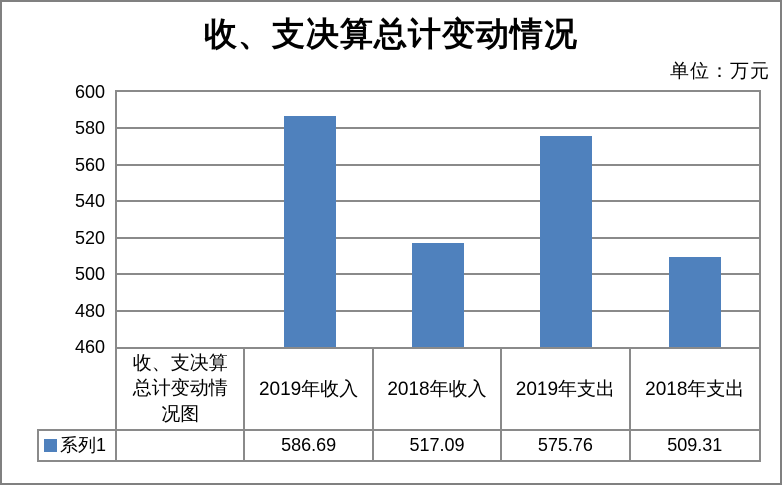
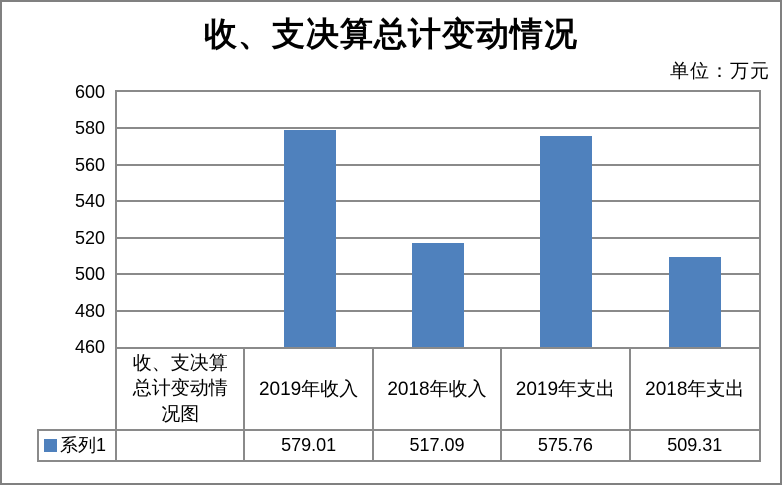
2019年收入: 586.69 -> 579.01
